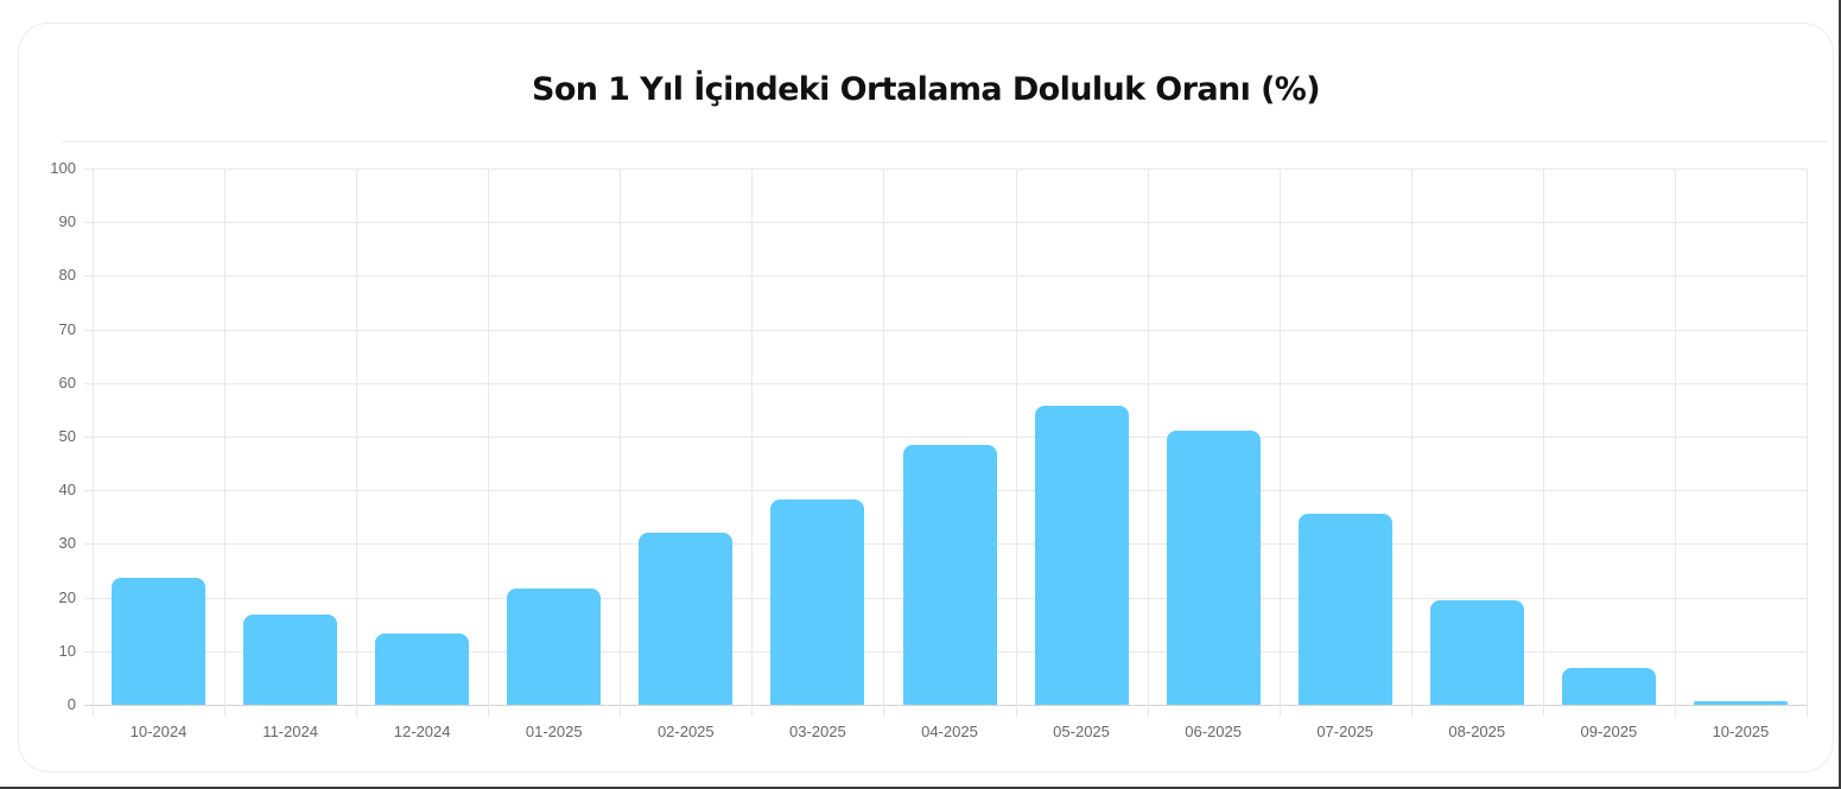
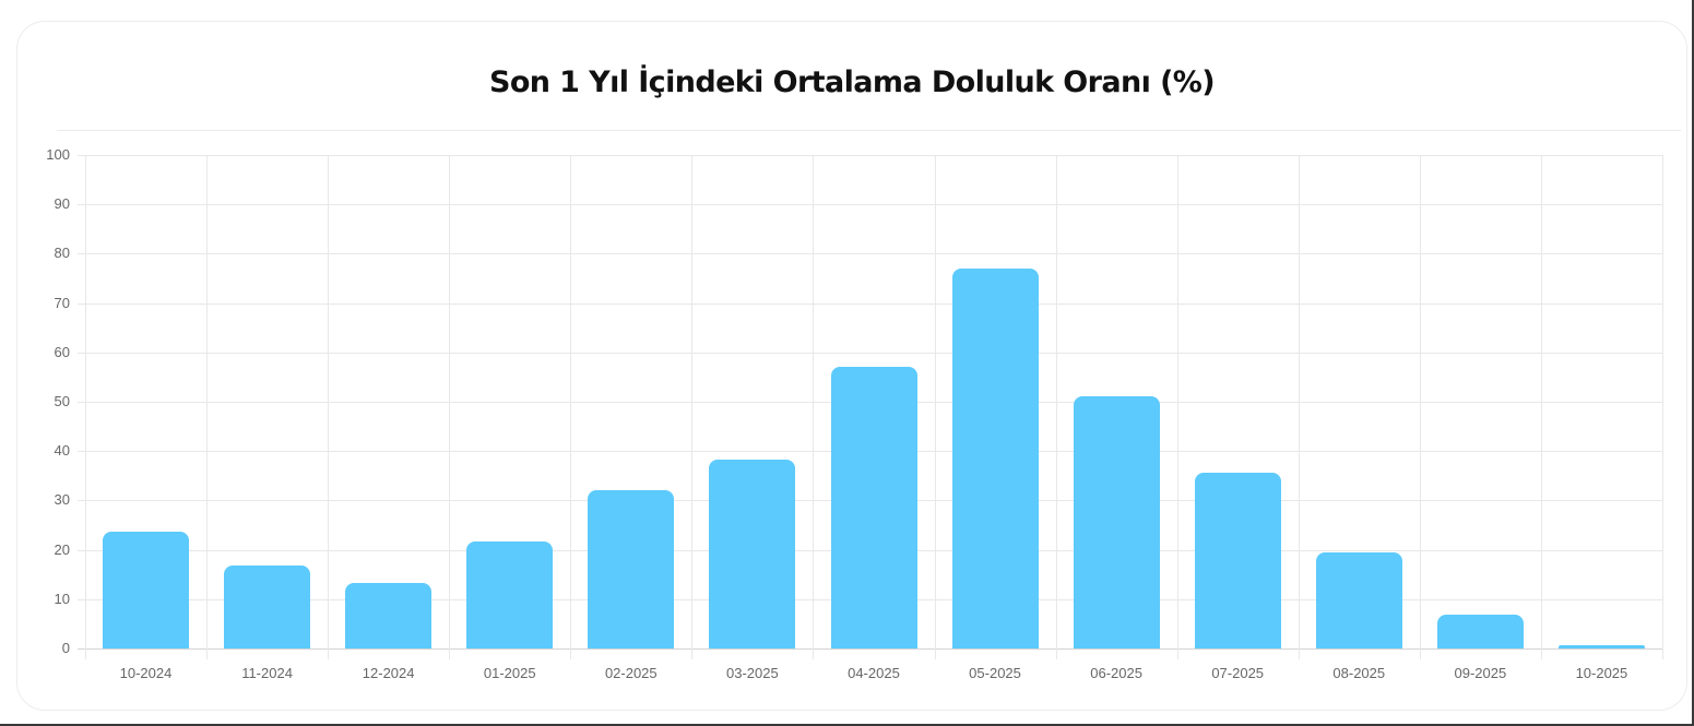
04-2025: 48 -> 57
05-2025: 56 -> 77
